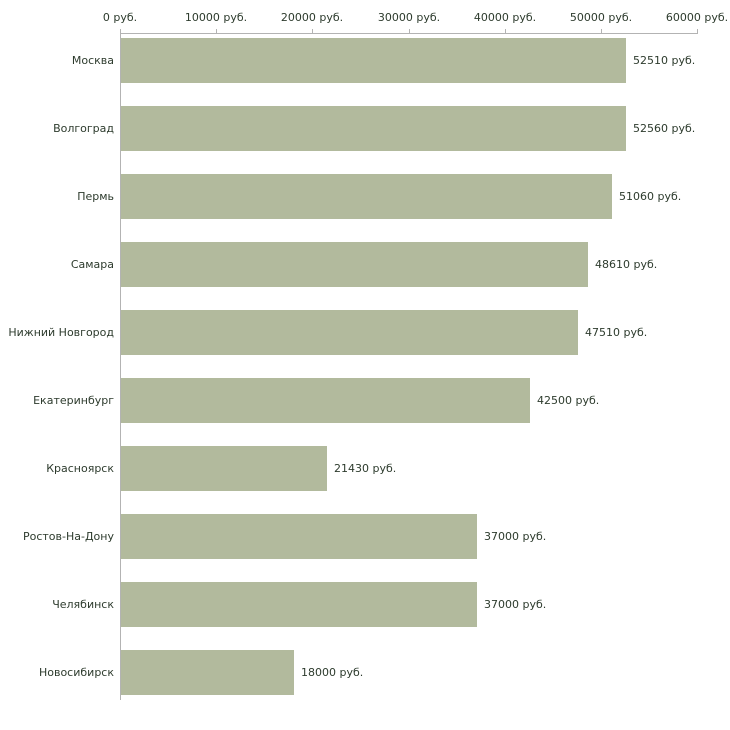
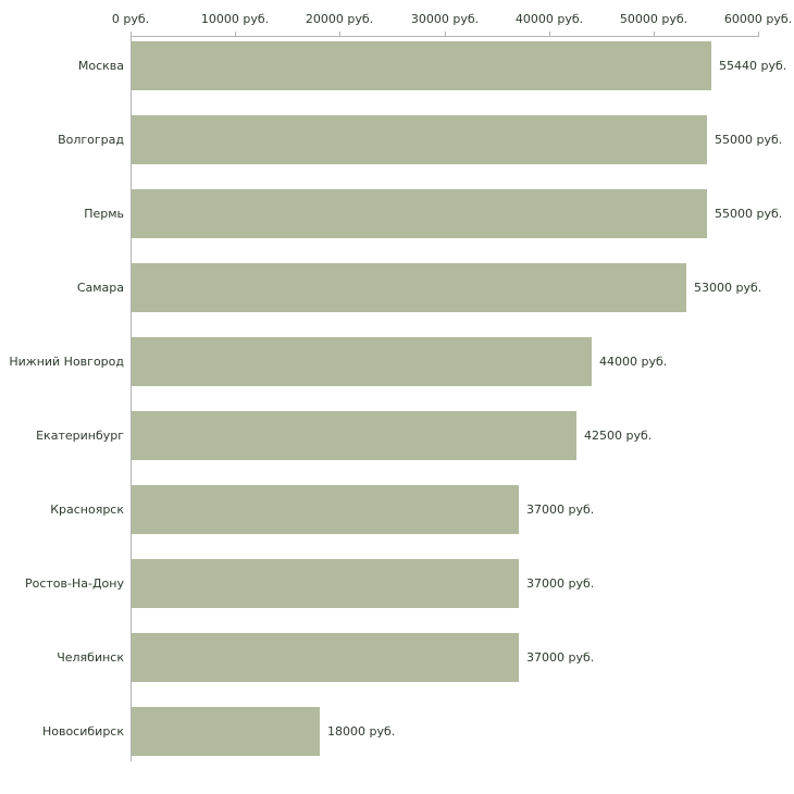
Москва: 52510 -> 55440
Волгоград: 52560 -> 55000
Пермь: 51060 -> 55000
Самара: 48610 -> 53000
Нижний Новгород: 47510 -> 44000
Красноярск: 21430 -> 37000
